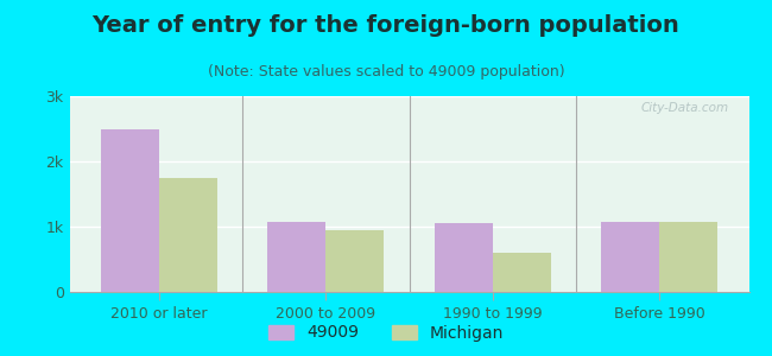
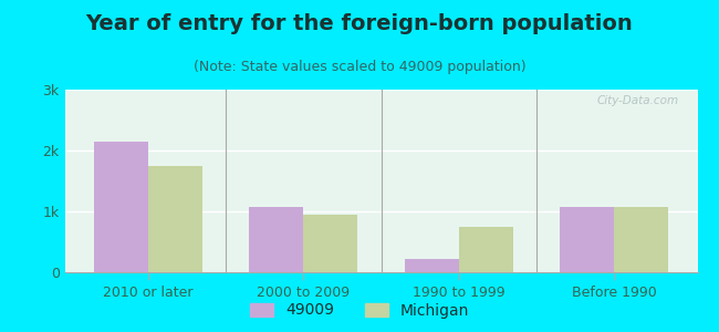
49009/2010 or later: 2.50k -> 2.15k
49009/1990 to 1999: 1.06k -> 0.22k
Michigan/1990 to 1999: 0.60k -> 0.75k
